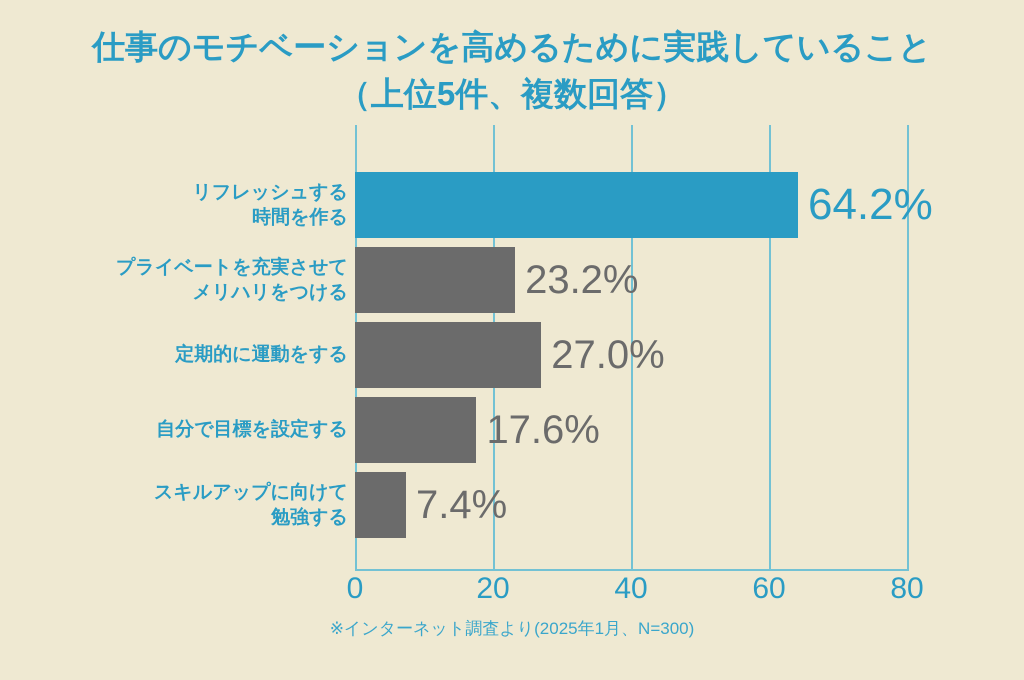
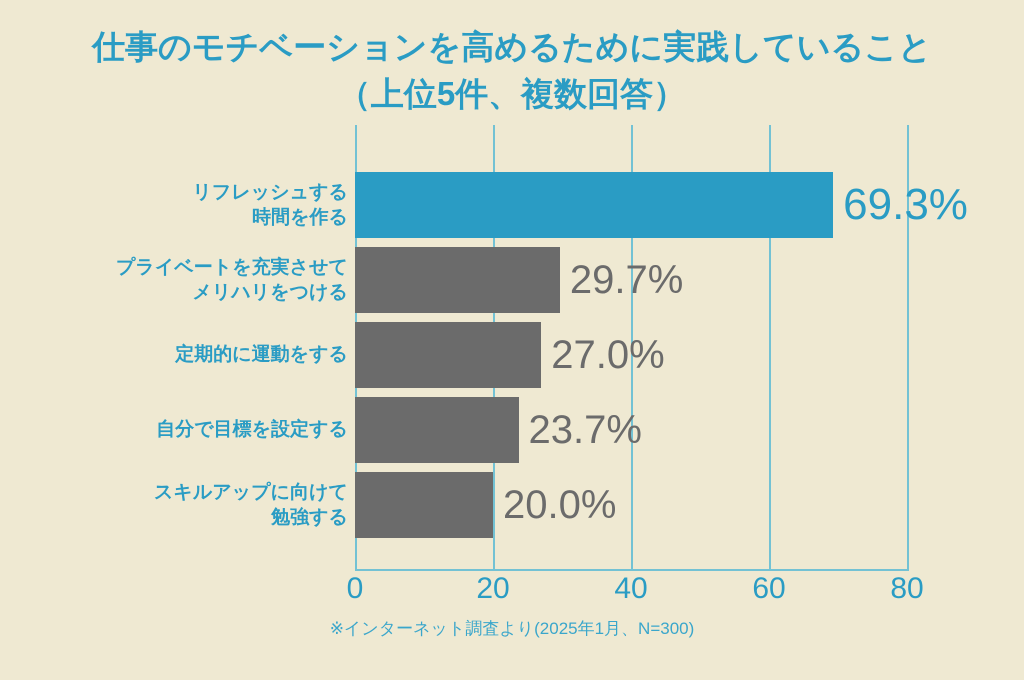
リフレッシュする 時間を作る: 64.2% -> 69.3%
プライベートを充実させて メリハリをつける: 23.2% -> 29.7%
自分で目標を設定する: 17.6% -> 23.7%
スキルアップに向けて 勉強する: 7.4% -> 20.0%
